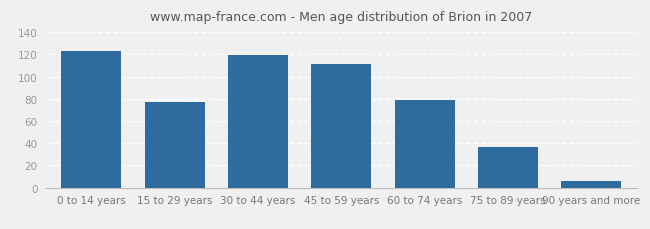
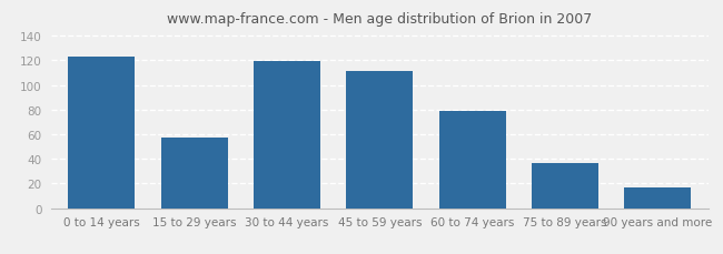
15 to 29 years: 77 -> 57
90 years and more: 6 -> 17
